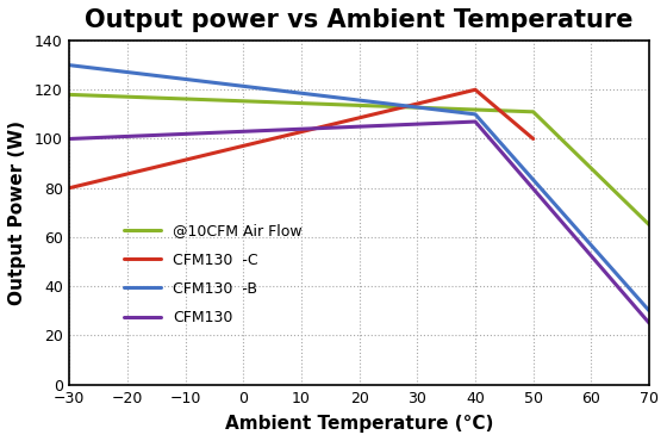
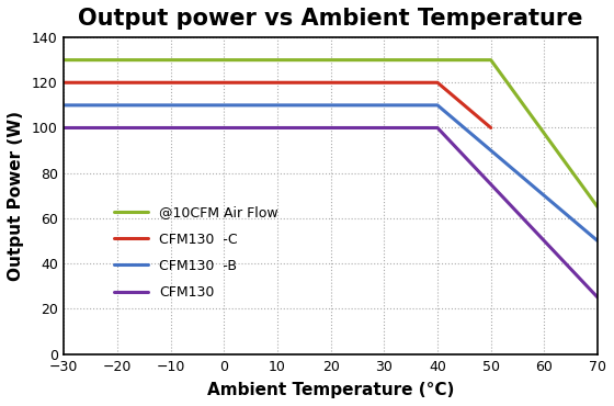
@10CFM Air Flow/−30: 118 -> 130
CFM130 -C/−30: 80 -> 120
CFM130 -B/−30: 130 -> 110
CFM130/40: 107 -> 100
@10CFM Air Flow/50: 111 -> 130
CFM130 -B/70: 30 -> 50
